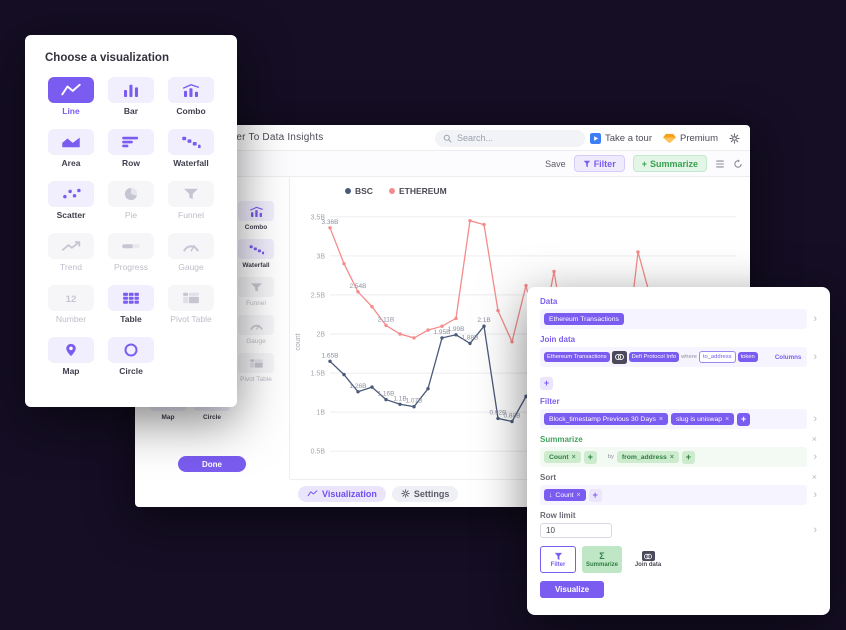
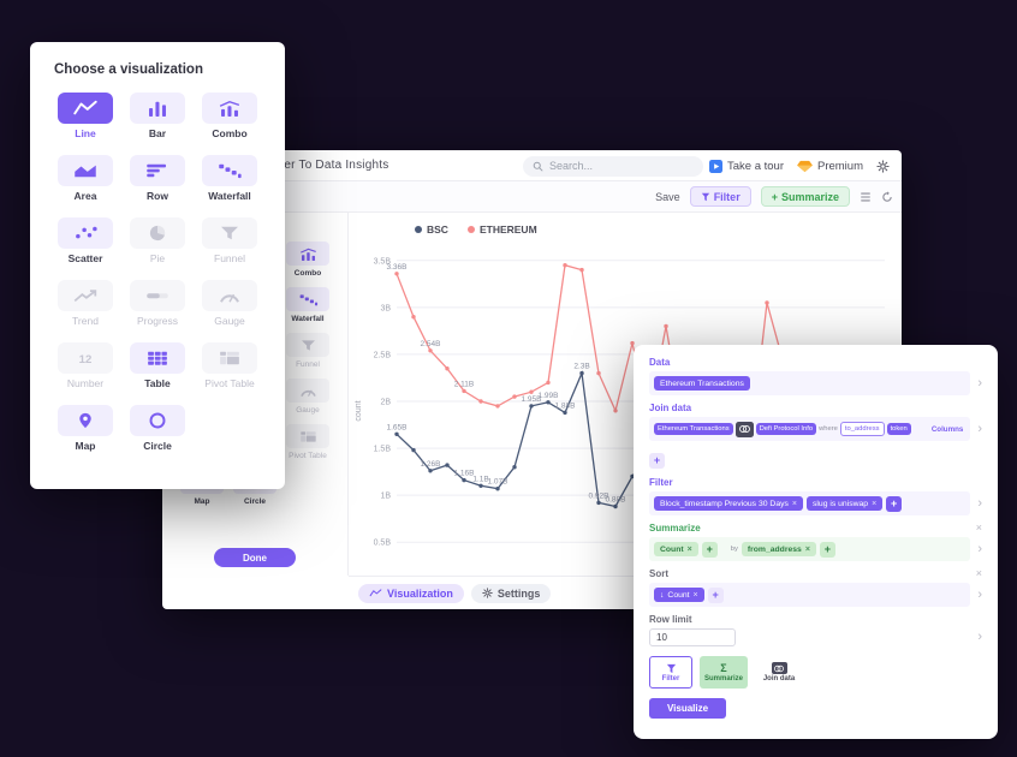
BSC/12: 2.1B -> 2.3B
